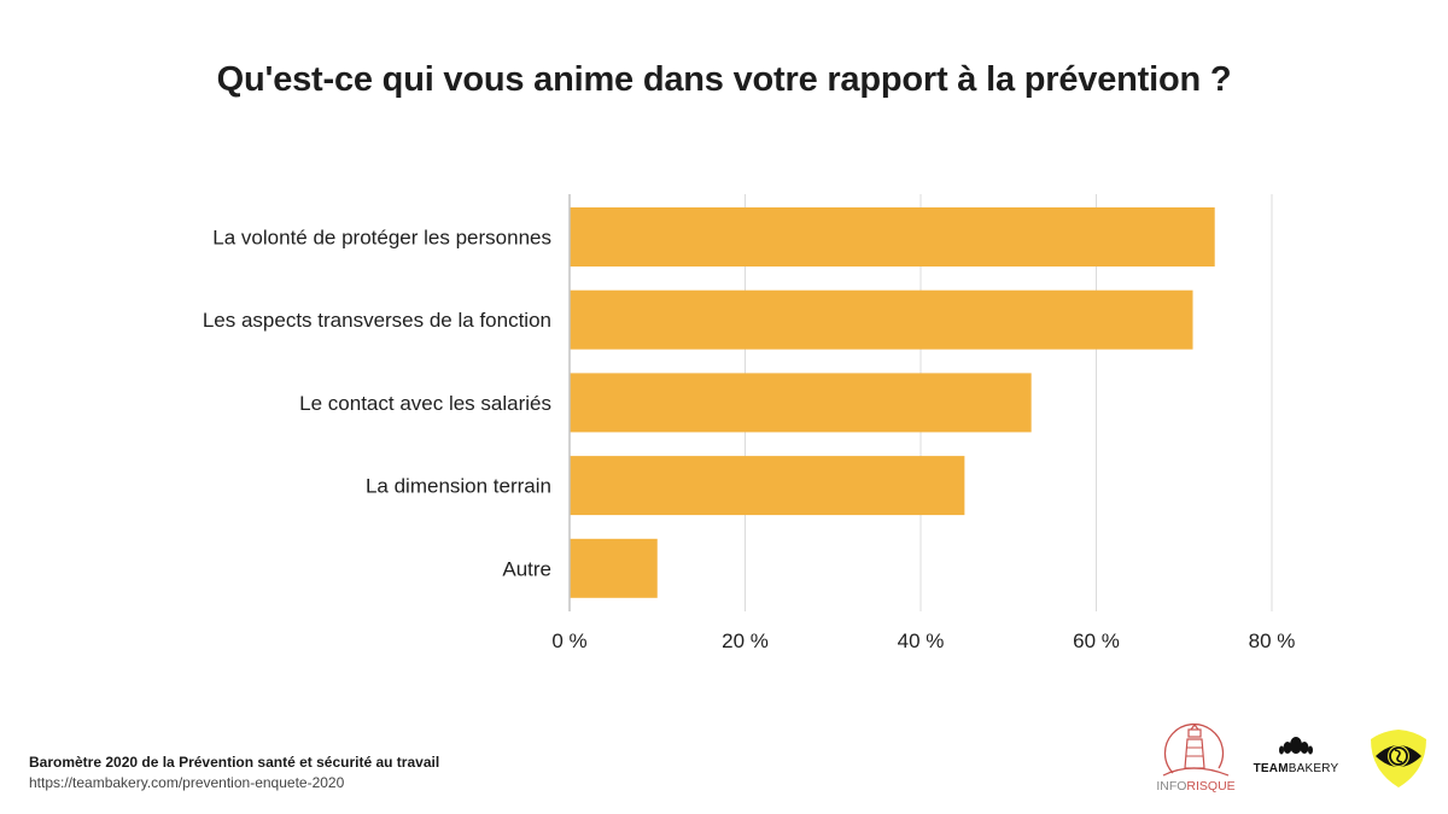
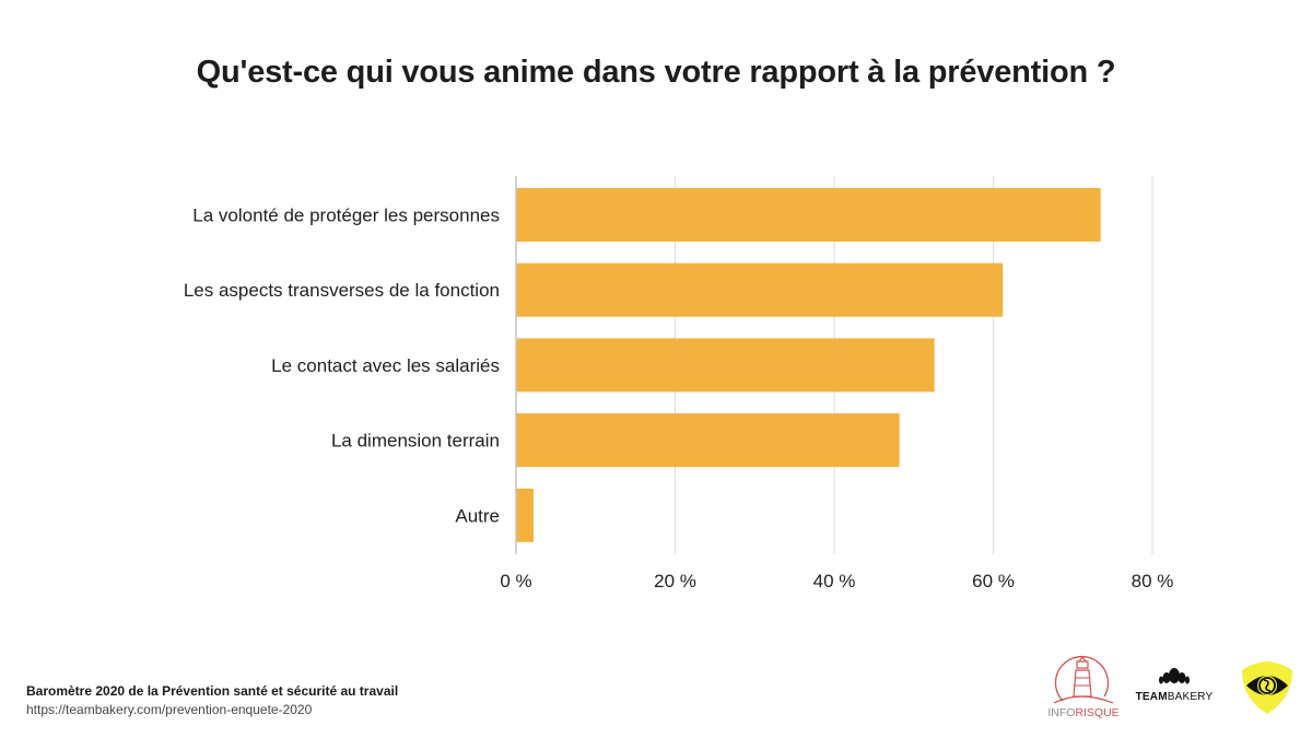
Les aspects transverses de la fonction: 71% -> 61%
La dimension terrain: 45% -> 48%
Autre: 10% -> 2%
